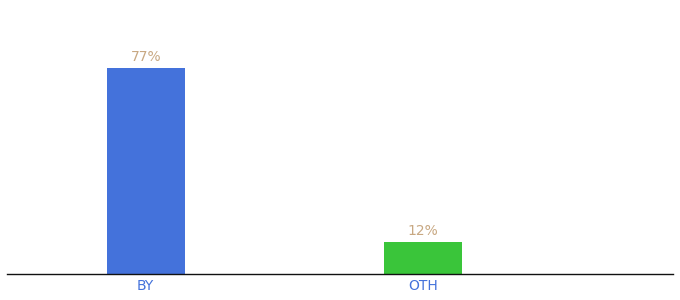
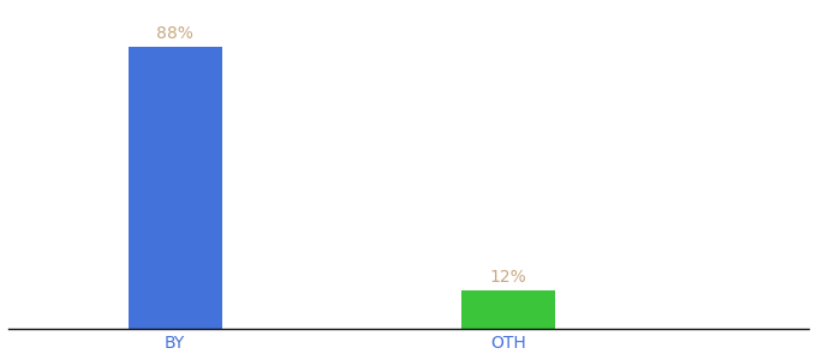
BY: 77% -> 88%
